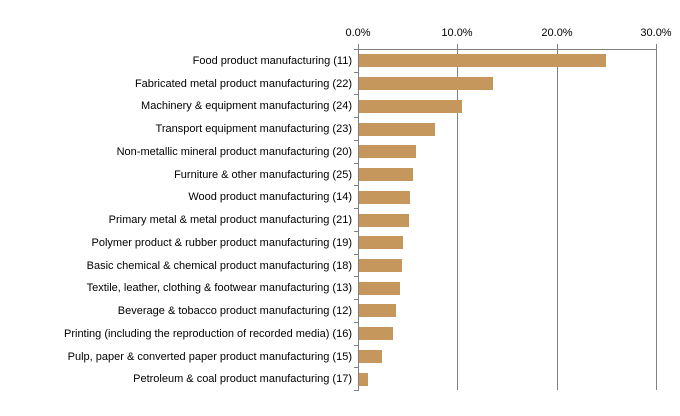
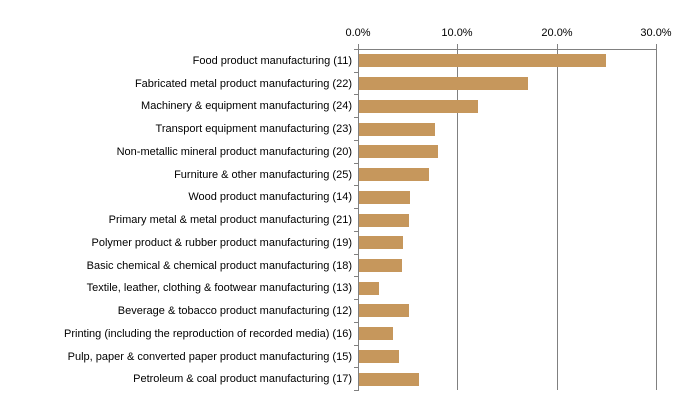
Fabricated metal product manufacturing (22): 14% -> 17%
Machinery & equipment manufacturing (24): 10% -> 12%
Non-metallic mineral product manufacturing (20): 6% -> 8%
Furniture & other manufacturing (25): 5% -> 7%
Textile, leather, clothing & footwear manufacturing (13): 4% -> 2%
Beverage & tobacco product manufacturing (12): 4% -> 5%
Pulp, paper & converted paper product manufacturing (15): 2% -> 4%
Petroleum & coal product manufacturing (17): 1% -> 6%
